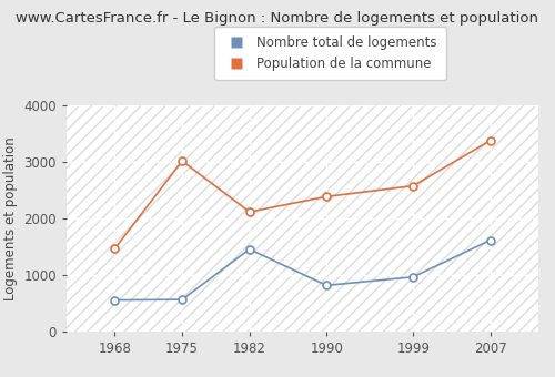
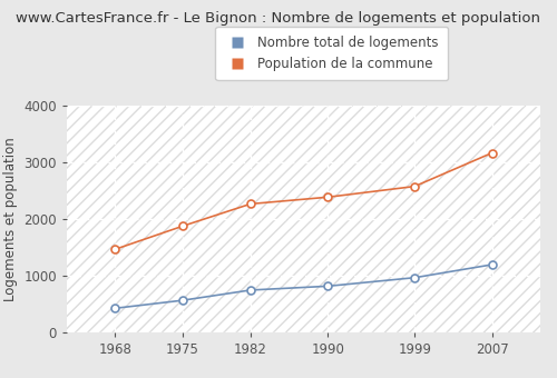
Nombre total de logements/1968: 560 -> 430
Population de la commune/1975: 3020 -> 1880
Nombre total de logements/1982: 1460 -> 750
Population de la commune/1982: 2120 -> 2270
Nombre total de logements/2007: 1620 -> 1200
Population de la commune/2007: 3380 -> 3170
